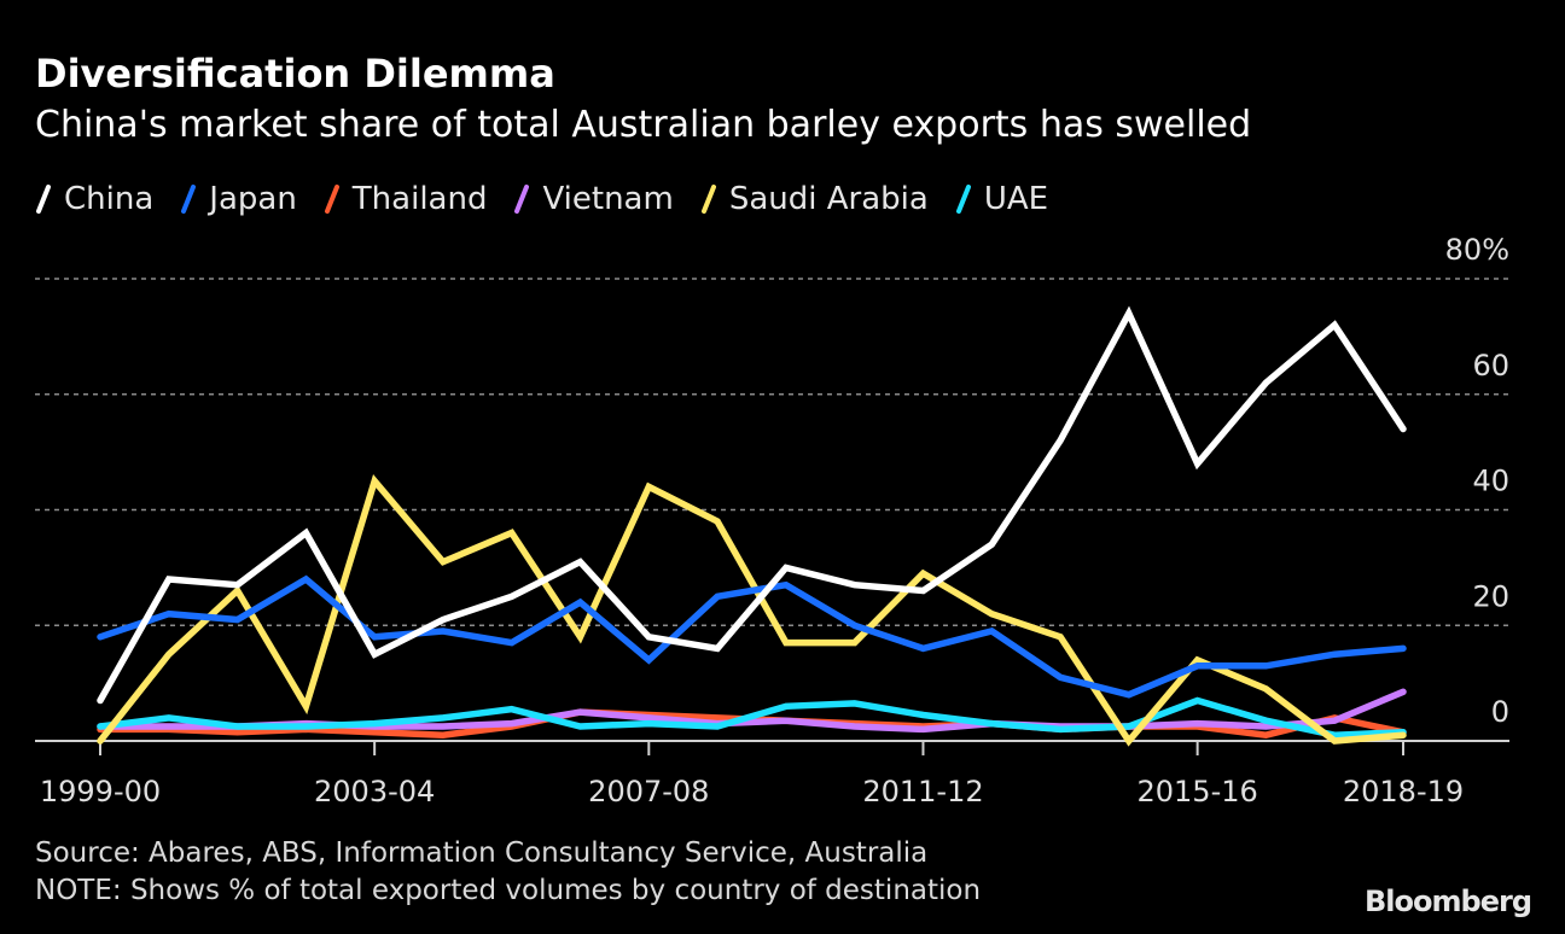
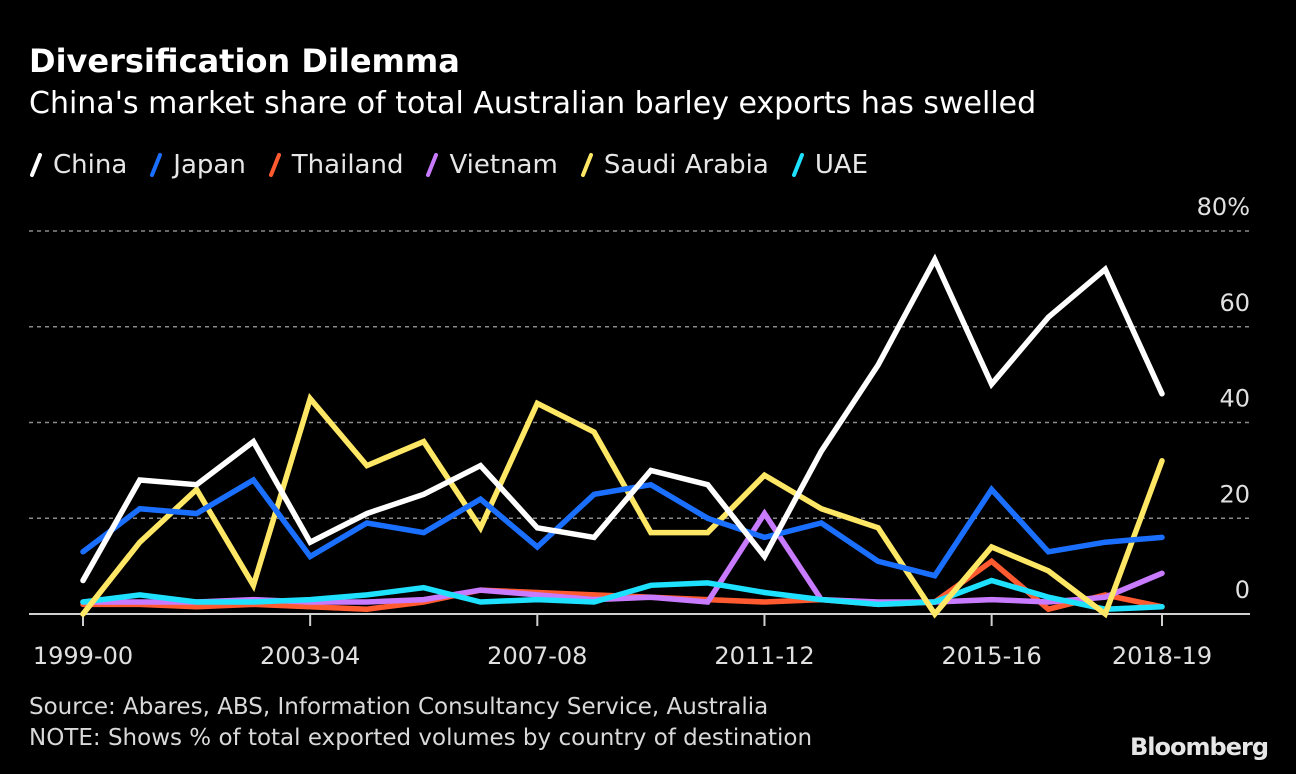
Japan/1999-00: 18% -> 13%
Japan/2003-04: 18% -> 12%
China/2011-12: 26% -> 12%
Vietnam/2011-12: 2% -> 21%
Japan/2015-16: 13% -> 26%
Thailand/2015-16: 2% -> 11%
China/2018-19: 54% -> 46%
Saudi Arabia/2018-19: 1% -> 32%
